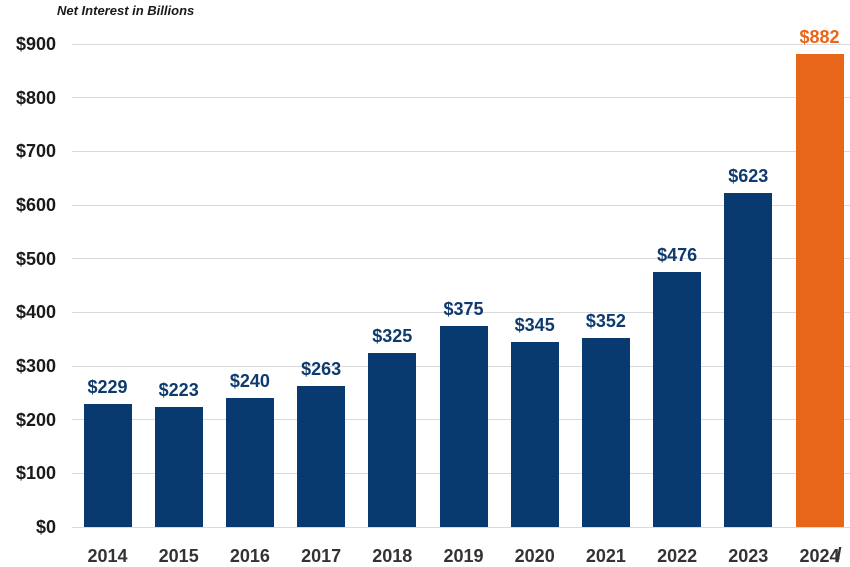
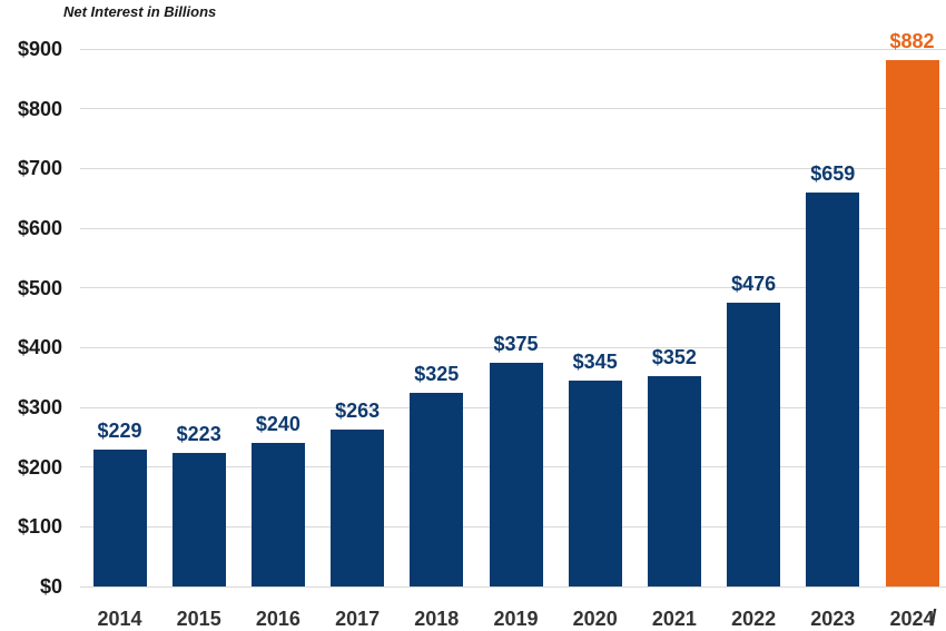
2023: $623 -> $659
